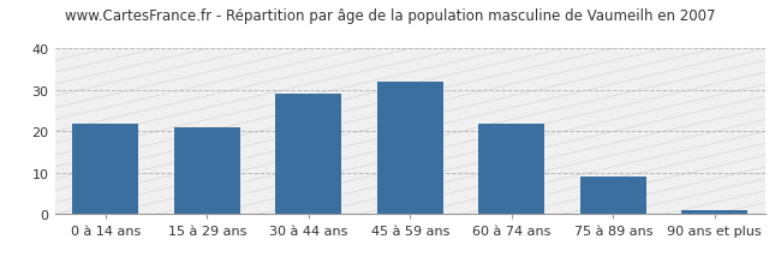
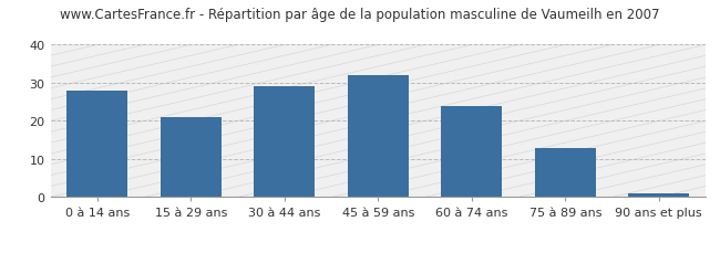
0 à 14 ans: 22 -> 28
60 à 74 ans: 22 -> 24
75 à 89 ans: 9 -> 13
